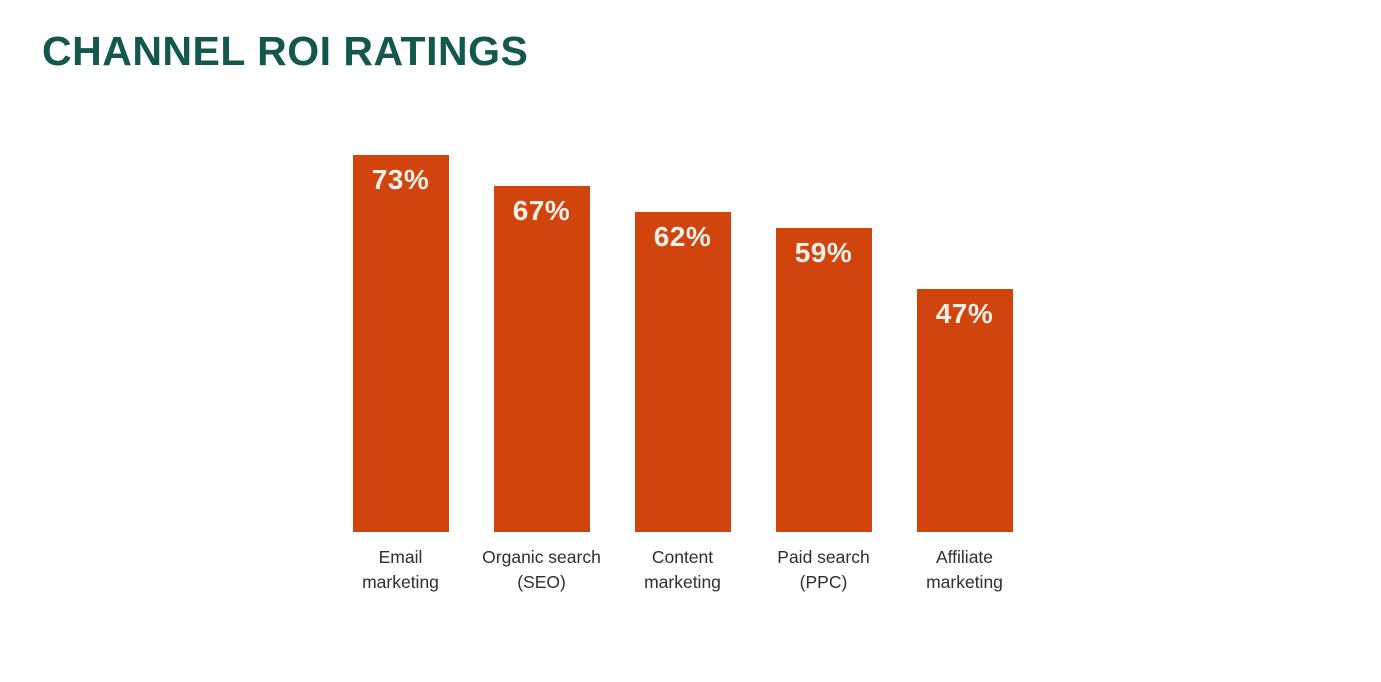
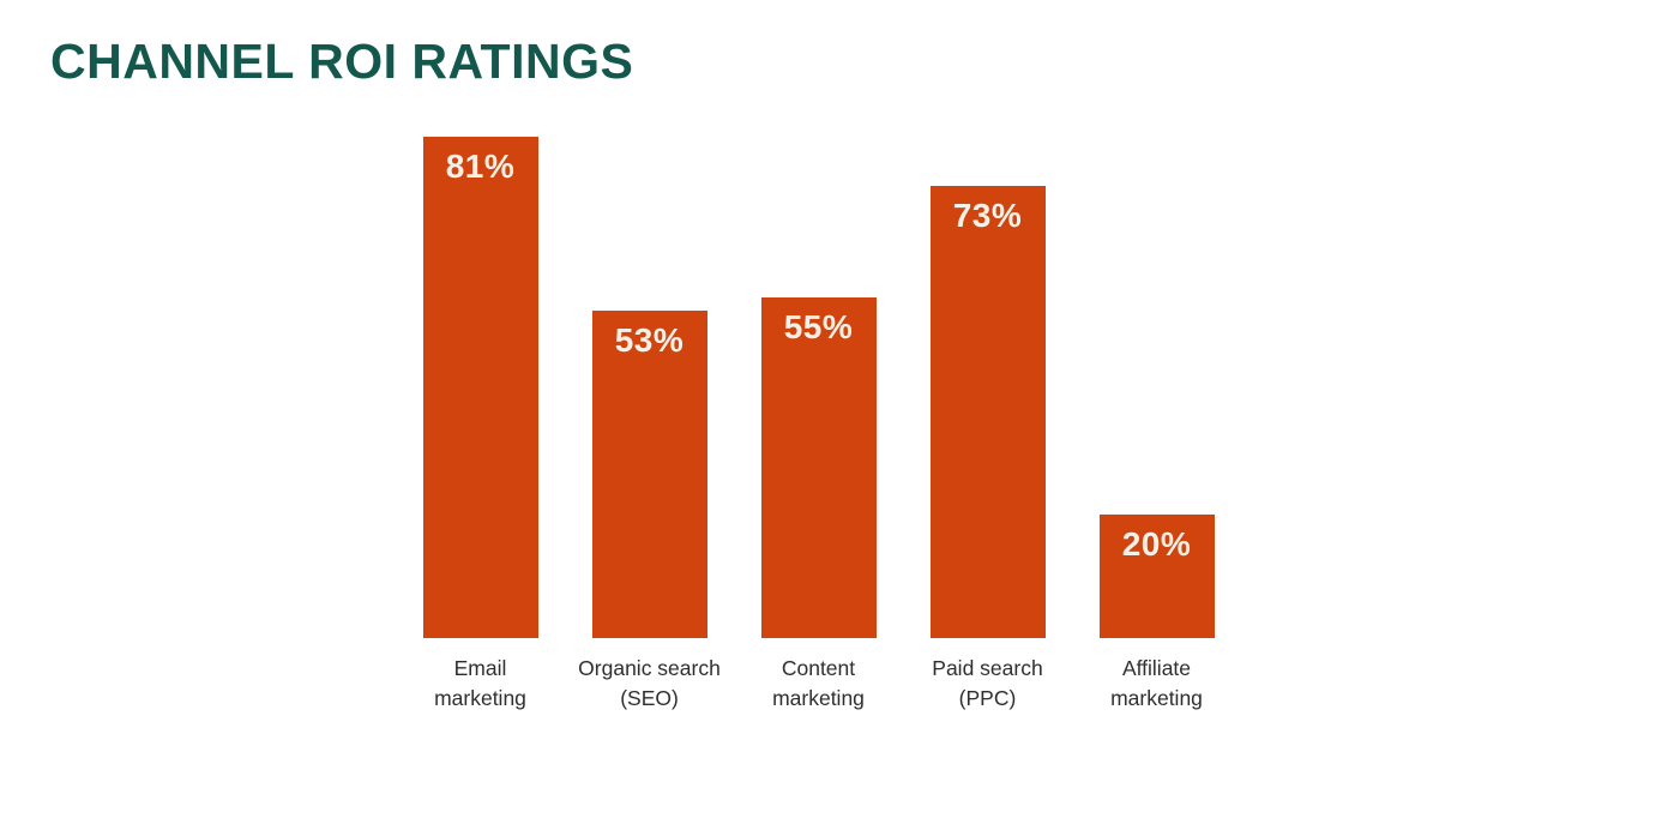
Email marketing: 73% -> 81%
Organic search (SEO): 67% -> 53%
Content marketing: 62% -> 55%
Paid search (PPC): 59% -> 73%
Affiliate marketing: 47% -> 20%
